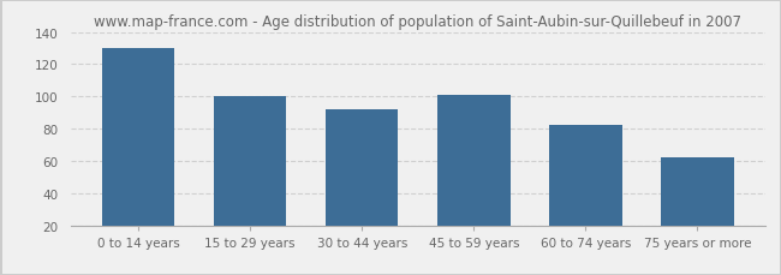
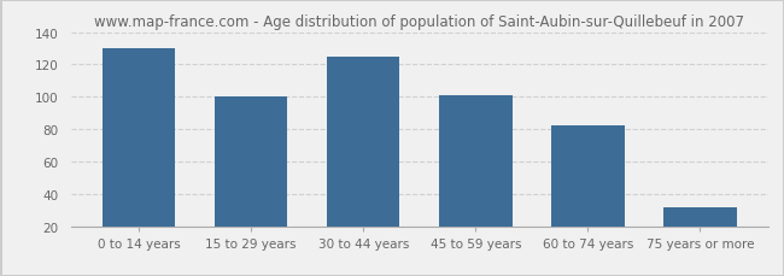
30 to 44 years: 92 -> 125
75 years or more: 62 -> 32
